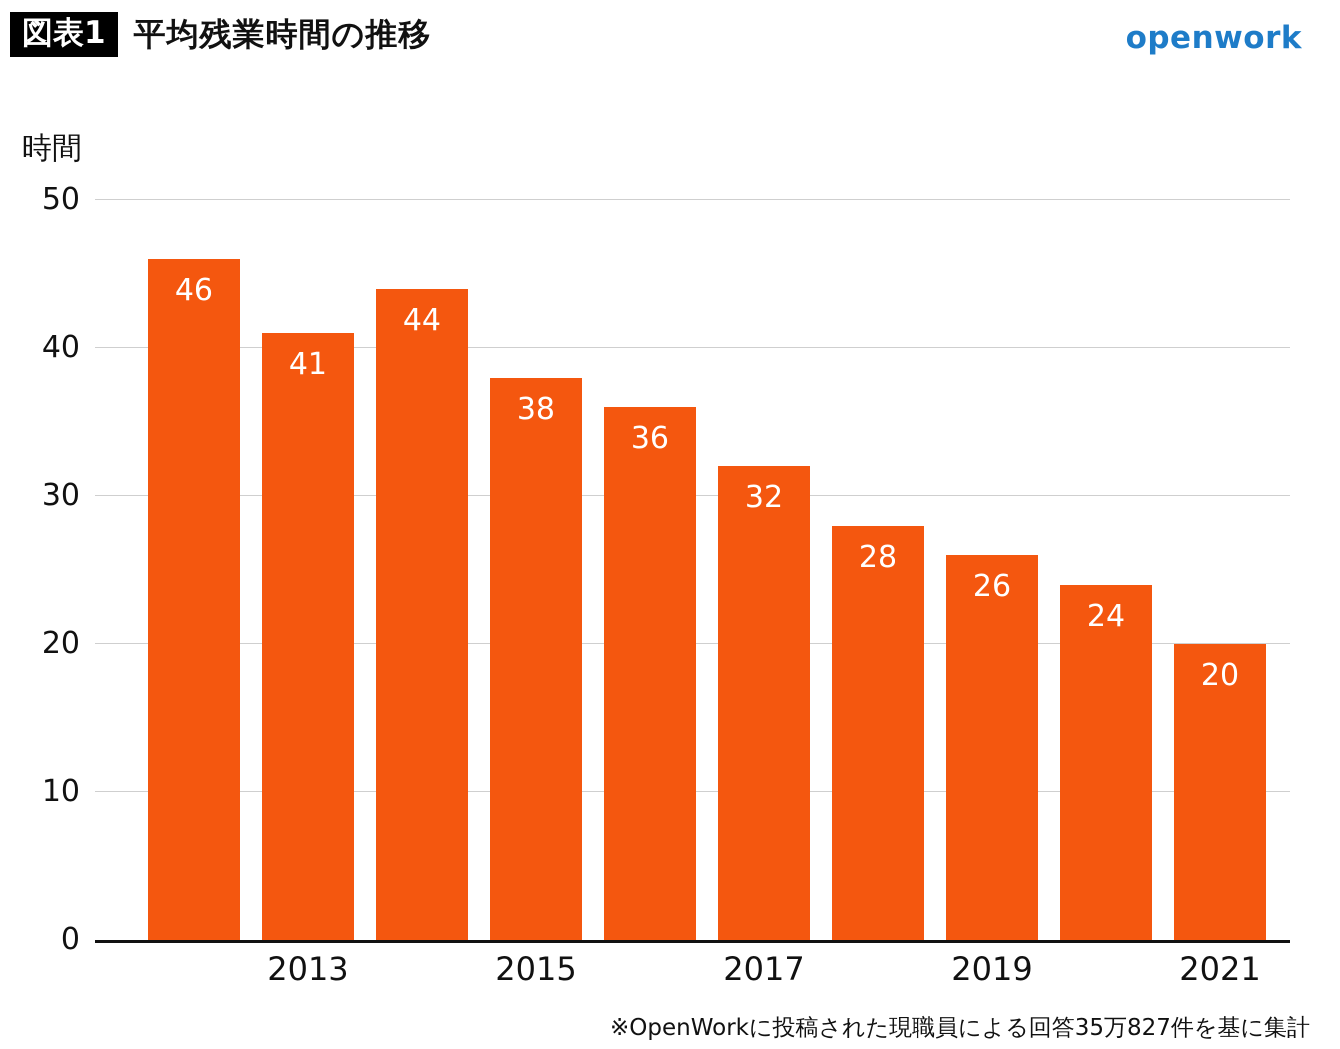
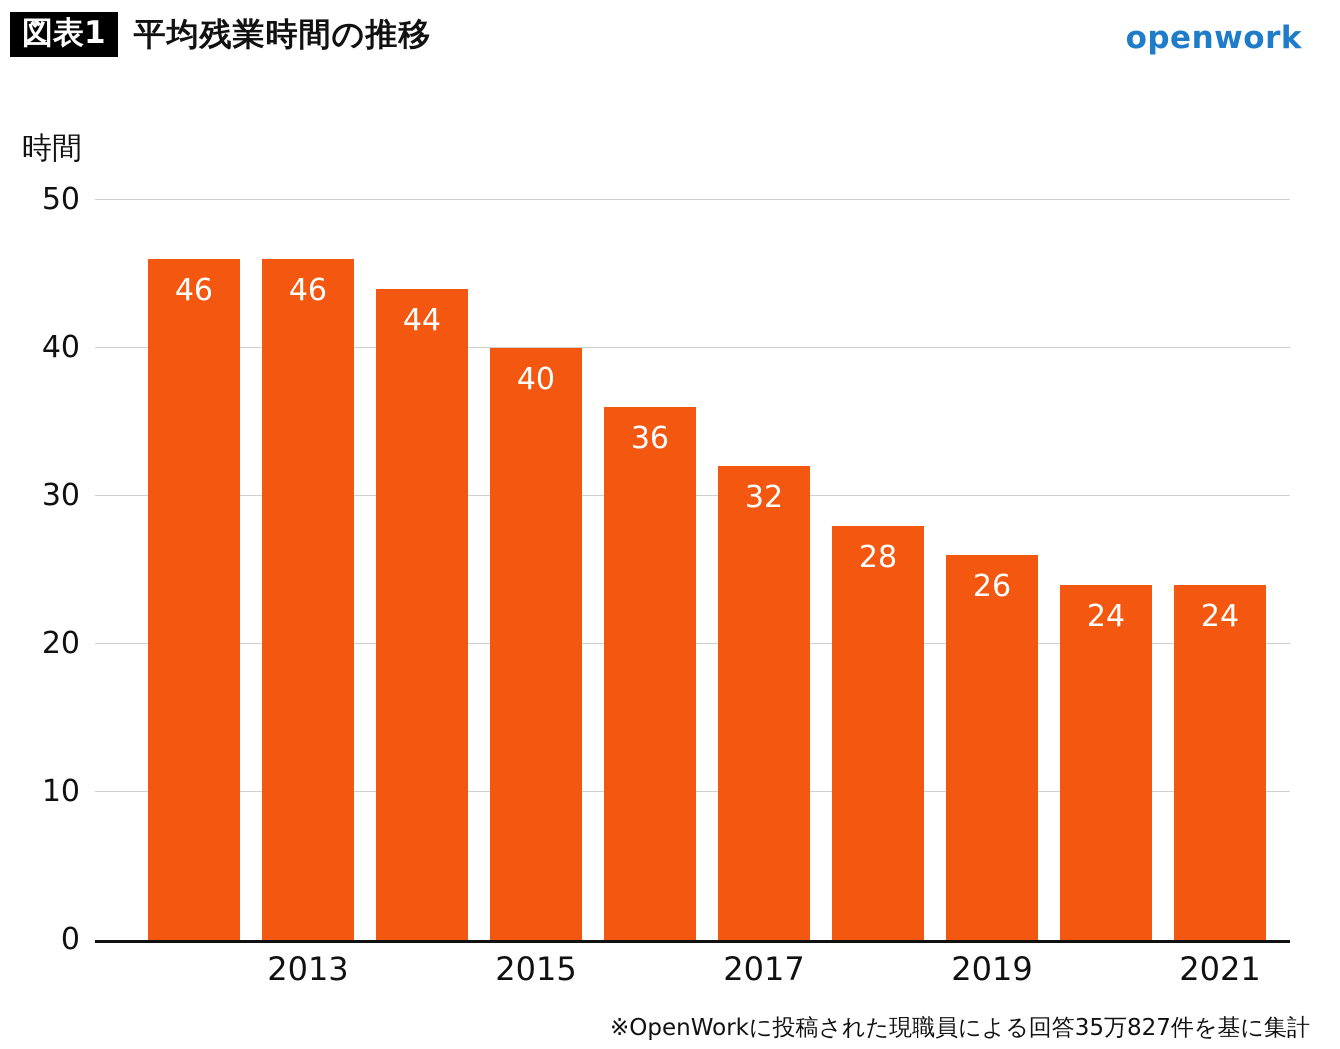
2013: 41 -> 46
2015: 38 -> 40
2021: 20 -> 24
